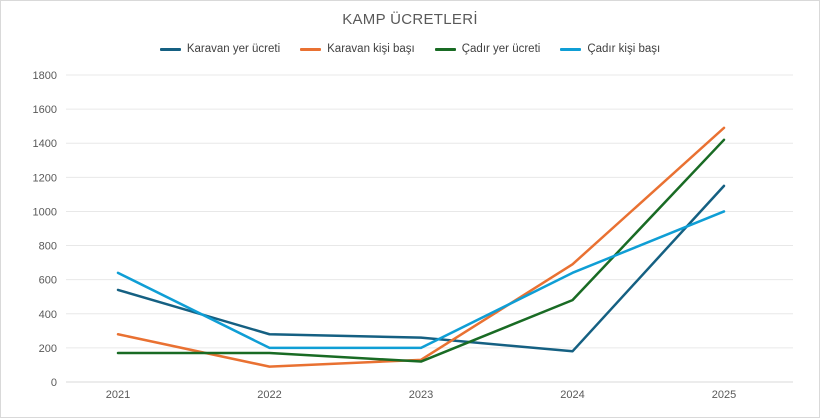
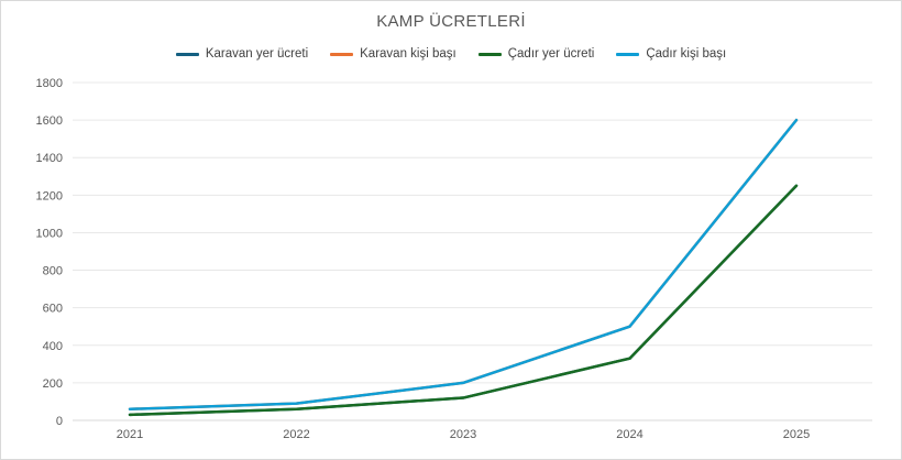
Karavan yer ücreti/2021: 540 -> 30
Karavan kişi başı/2021: 280 -> 60
Çadır yer ücreti/2021: 170 -> 30
Çadır kişi başı/2021: 640 -> 60
Karavan yer ücreti/2022: 280 -> 60
Çadır yer ücreti/2022: 170 -> 60
Çadır kişi başı/2022: 200 -> 90
Karavan yer ücreti/2023: 260 -> 120
Karavan kişi başı/2023: 130 -> 200
Karavan yer ücreti/2024: 180 -> 330
Karavan kişi başı/2024: 690 -> 500
Çadır yer ücreti/2024: 480 -> 330
Çadır kişi başı/2024: 640 -> 500
Karavan yer ücreti/2025: 1150 -> 1250
Karavan kişi başı/2025: 1490 -> 1600
Çadır yer ücreti/2025: 1420 -> 1250
Çadır kişi başı/2025: 1000 -> 1600
